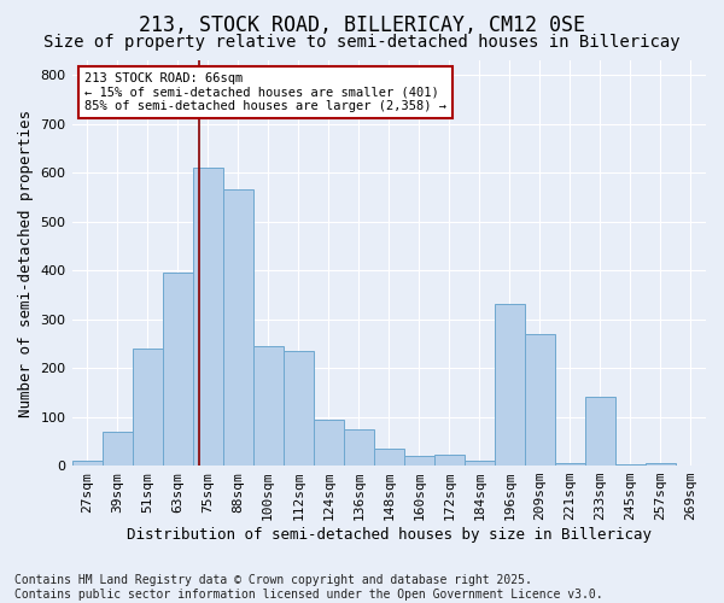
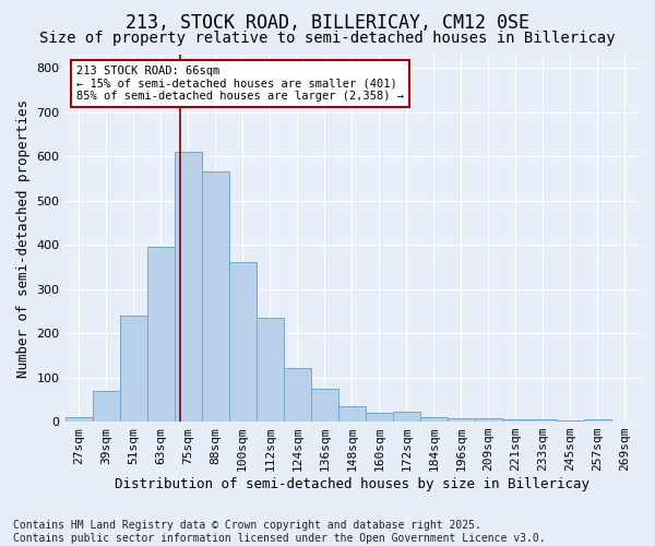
100sqm: 245 -> 360
124sqm: 95 -> 120
196sqm: 330 -> 7
209sqm: 270 -> 8
233sqm: 140 -> 5
